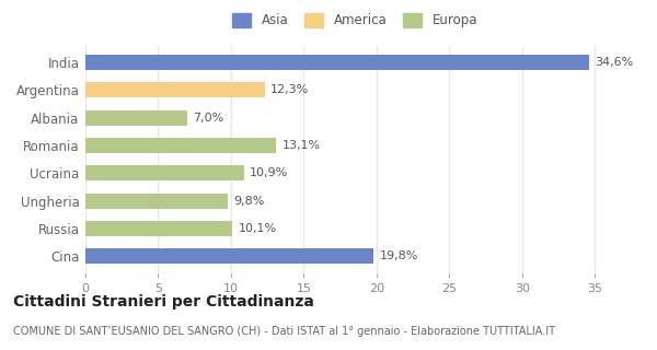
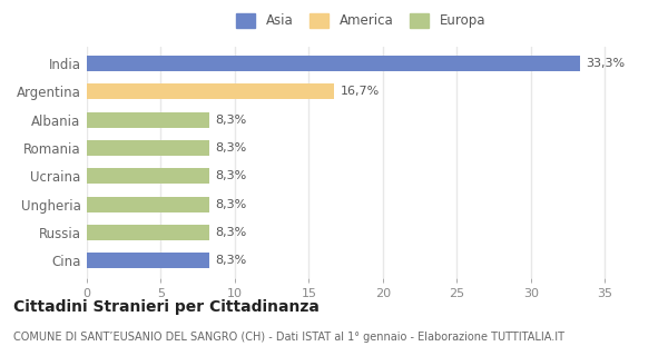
India: 34,6% -> 33,3%
Argentina: 12,3% -> 16,7%
Albania: 7,0% -> 8,3%
Romania: 13,1% -> 8,3%
Ucraina: 10,9% -> 8,3%
Ungheria: 9,8% -> 8,3%
Russia: 10,1% -> 8,3%
Cina: 19,8% -> 8,3%
